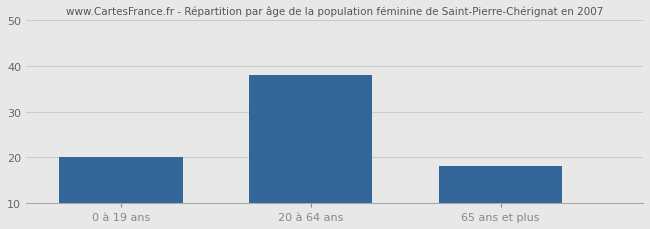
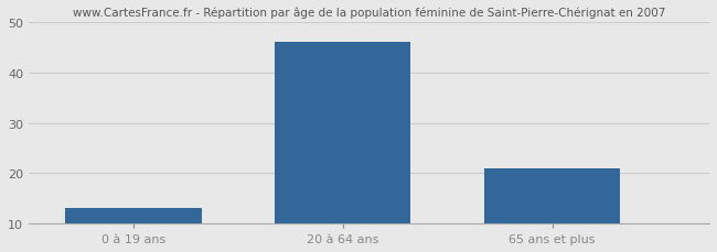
0 à 19 ans: 20 -> 13
20 à 64 ans: 38 -> 46
65 ans et plus: 18 -> 21
